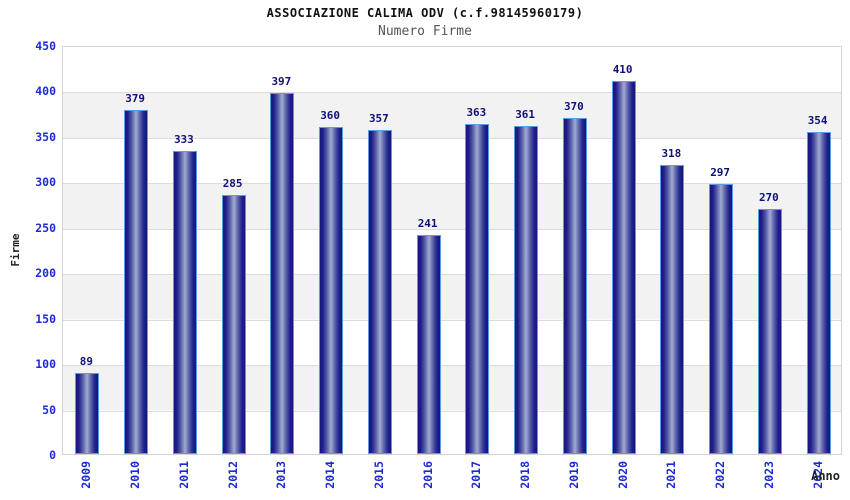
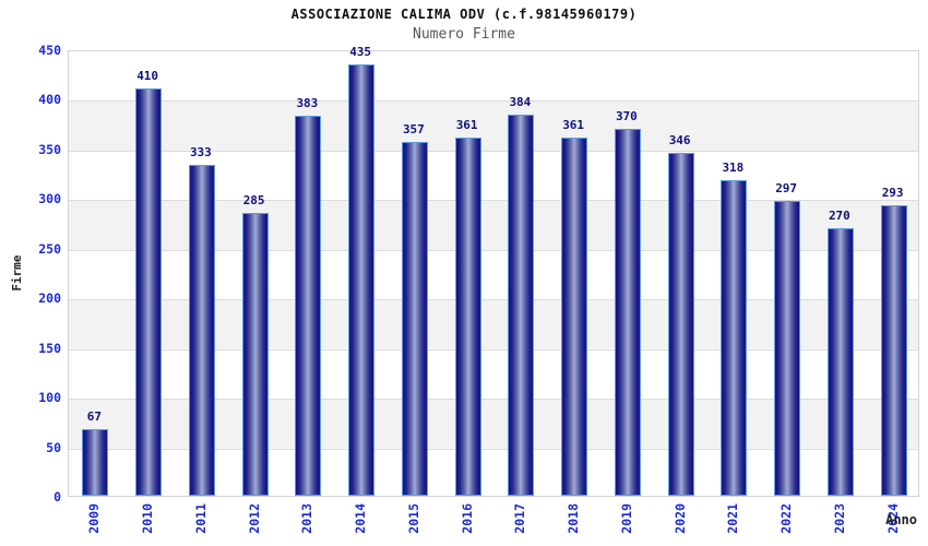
2009: 89 -> 67
2010: 379 -> 410
2013: 397 -> 383
2014: 360 -> 435
2016: 241 -> 361
2017: 363 -> 384
2020: 410 -> 346
2024: 354 -> 293
